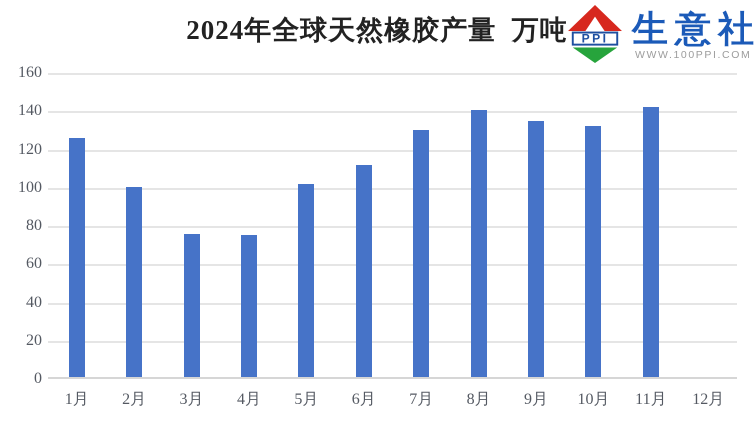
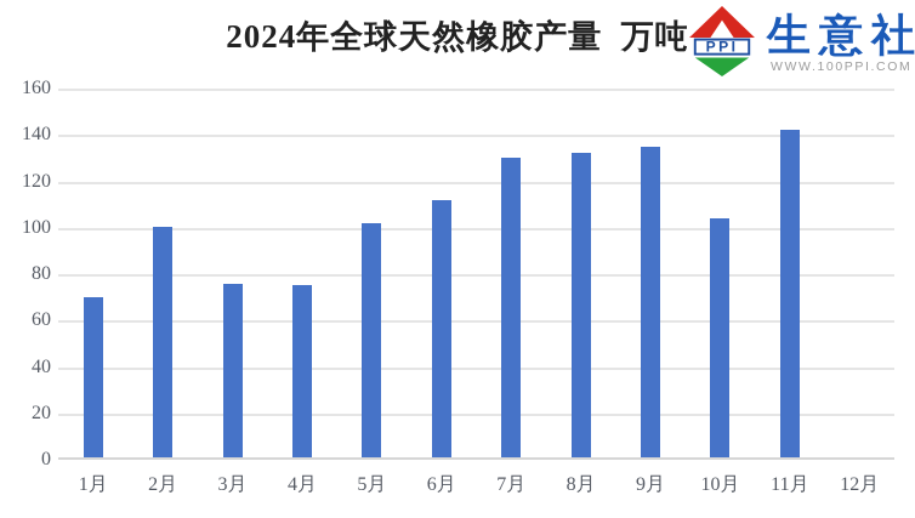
1月: 125 -> 69
8月: 140 -> 131
10月: 132 -> 103
